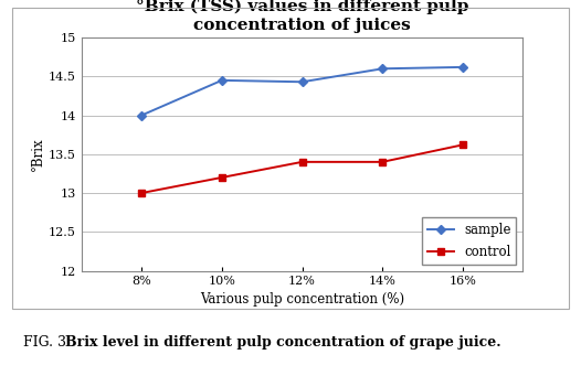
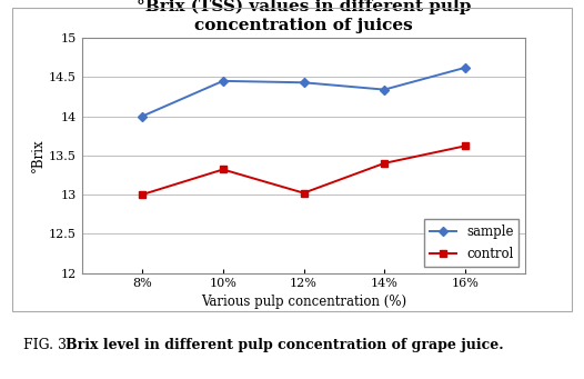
control/10%: 13.20 -> 13.32
control/12%: 13.40 -> 13.02
sample/14%: 14.60 -> 14.34
